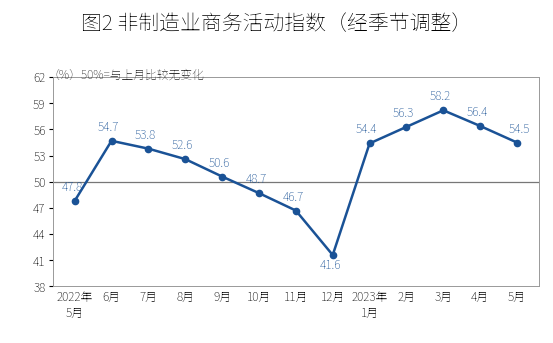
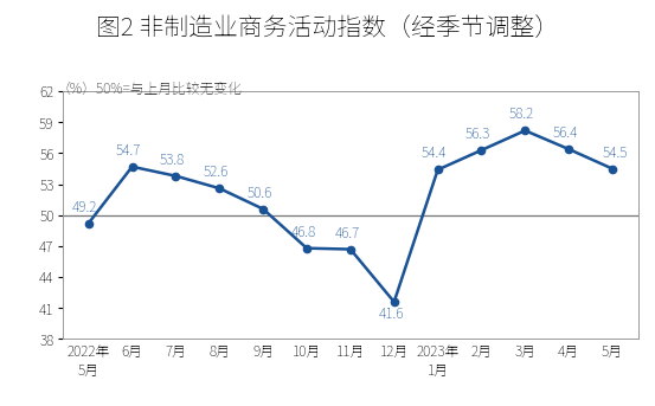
2022年 5月: 47.8 -> 49.2
10月: 48.7 -> 46.8
